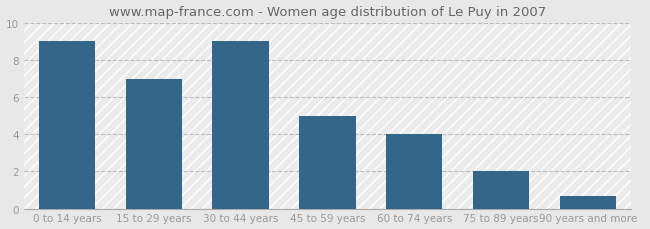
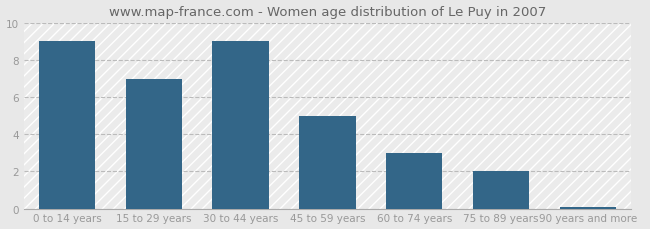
60 to 74 years: 4.0 -> 3.0
90 years and more: 0.7 -> 0.1
